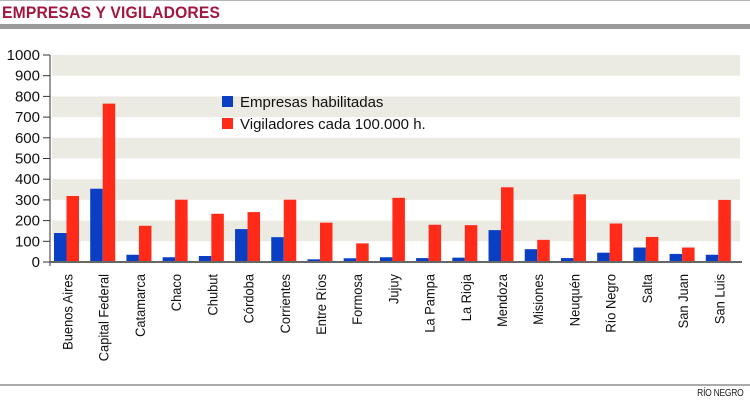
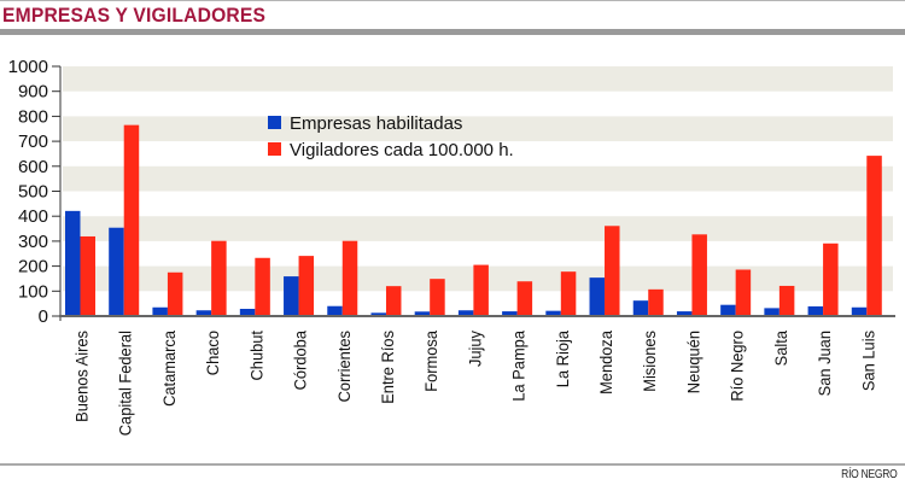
Empresas habilitadas/Buenos Aires: 140 -> 420
Empresas habilitadas/Corrientes: 120 -> 40
Vigiladores cada 100.000 h./Entre Ríos: 190 -> 120
Vigiladores cada 100.000 h./Formosa: 90 -> 150
Vigiladores cada 100.000 h./Jujuy: 310 -> 200
Vigiladores cada 100.000 h./La Pampa: 180 -> 140
Empresas habilitadas/Salta: 70 -> 30
Vigiladores cada 100.000 h./San Juan: 70 -> 290
Vigiladores cada 100.000 h./San Luis: 300 -> 640
